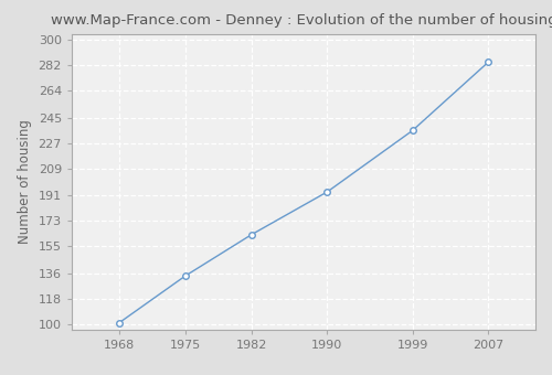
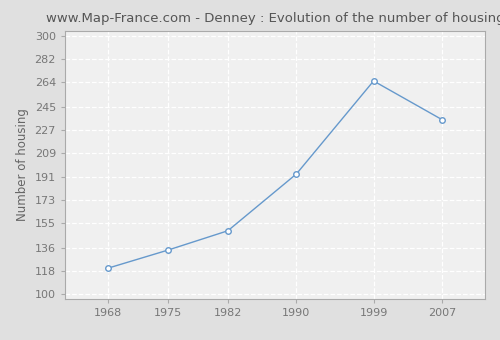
1968: 101 -> 120
1982: 163 -> 149
1999: 236 -> 265
2007: 284 -> 235
